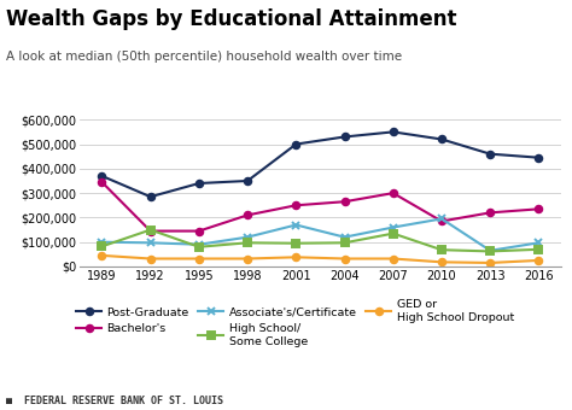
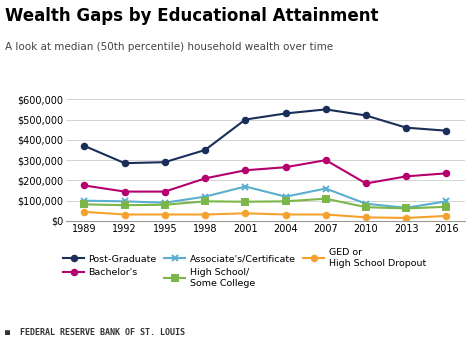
Bachelor's/1989: $345,000 -> $175,000
High School/ Some College/1992: $150,000 -> $78,000
Post-Graduate/1995: $340,000 -> $290,000
High School/ Some College/2007: $135,000 -> $110,000
Associate's/Certificate/2010: $195,000 -> $85,000
